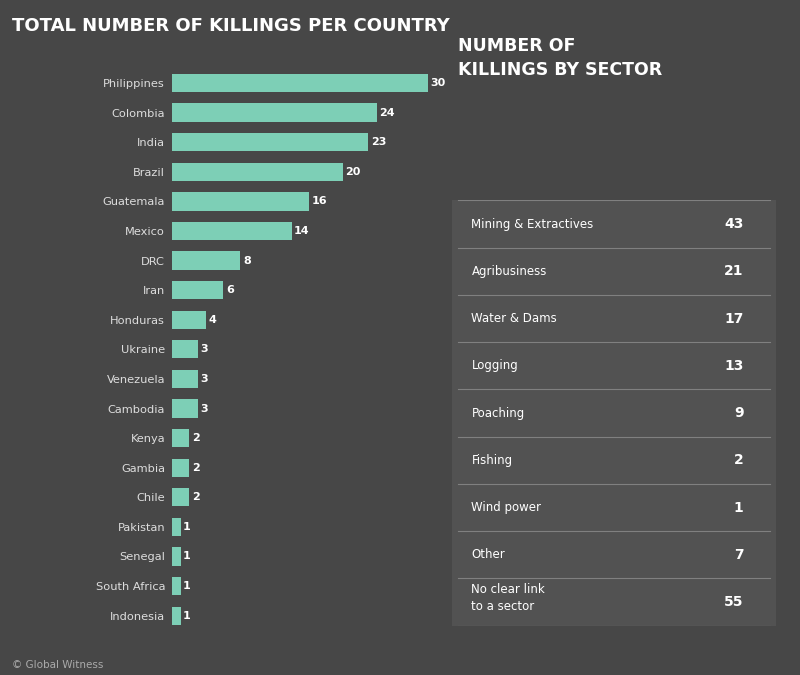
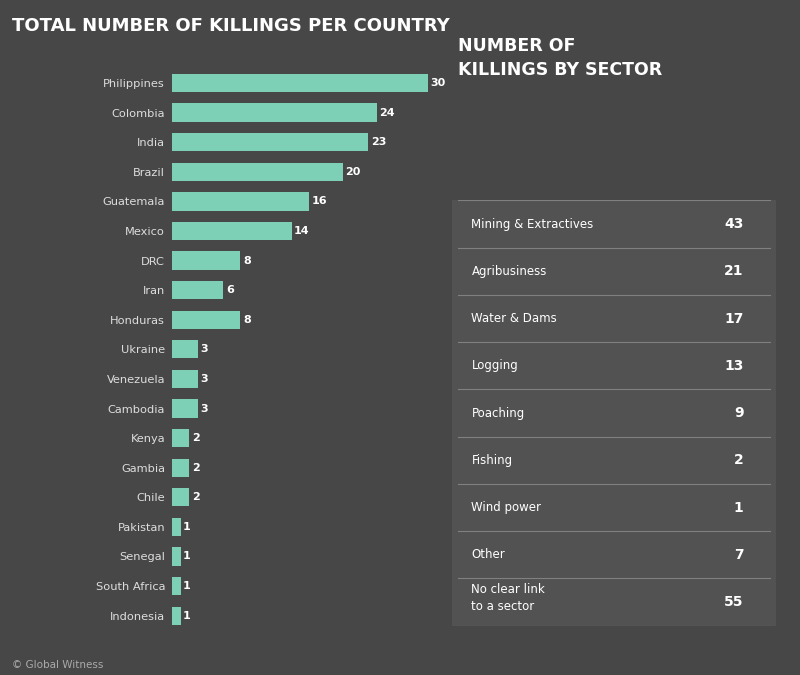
Honduras: 4 -> 8
